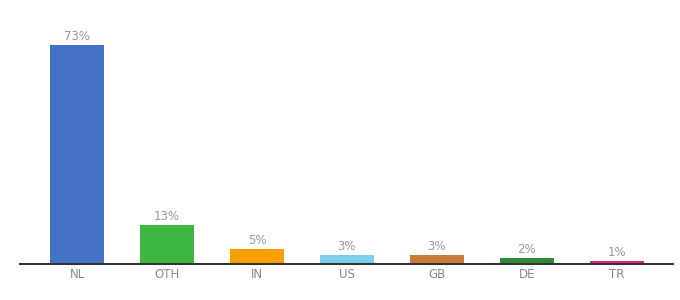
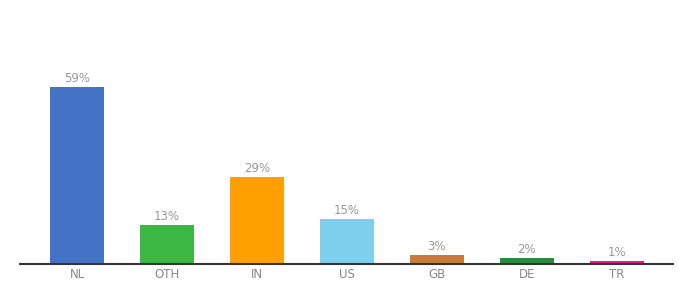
NL: 73% -> 59%
IN: 5% -> 29%
US: 3% -> 15%
